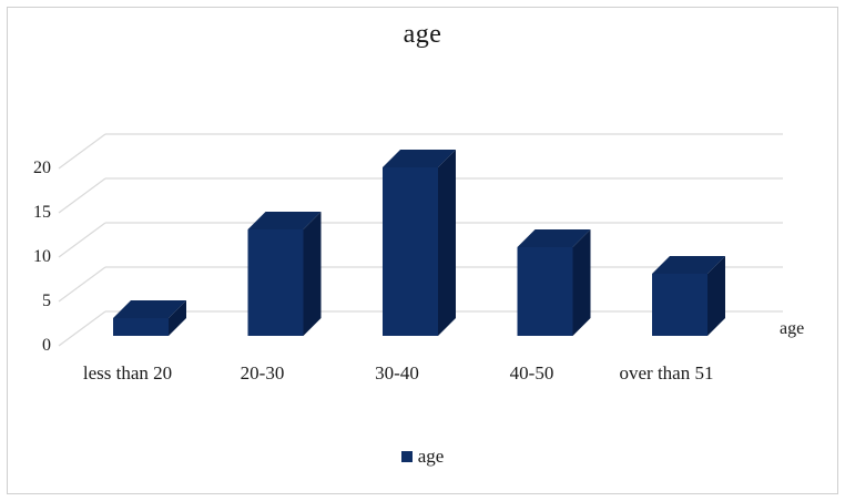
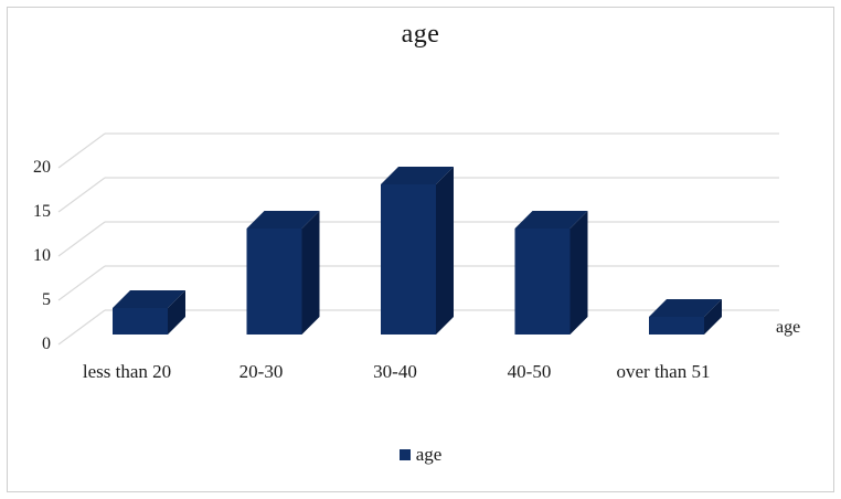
less than 20: 2 -> 3
30-40: 19 -> 17
40-50: 10 -> 12
over than 51: 7 -> 2
